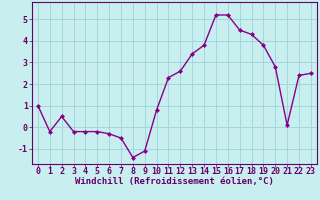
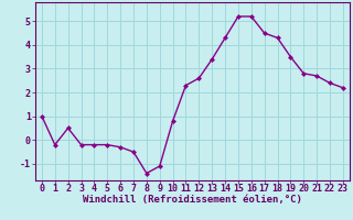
14: 3.8 -> 4.3
19: 3.8 -> 3.5
21: 0.1 -> 2.7
23: 2.5 -> 2.2
